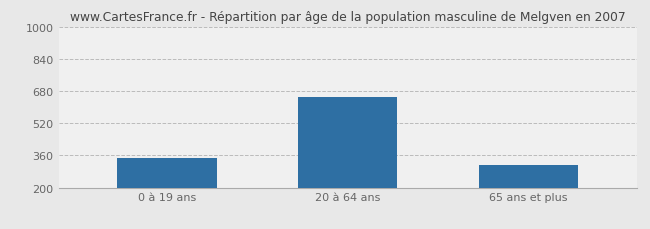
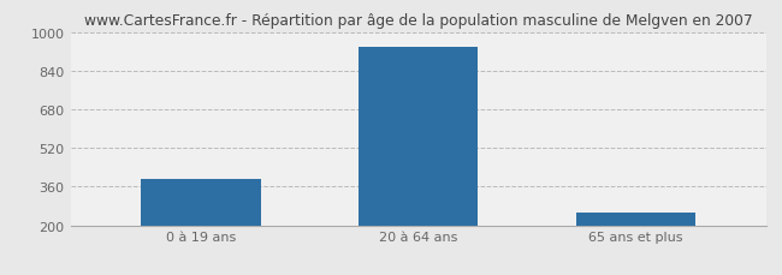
0 à 19 ans: 345 -> 390
20 à 64 ans: 650 -> 940
65 ans et plus: 310 -> 252
